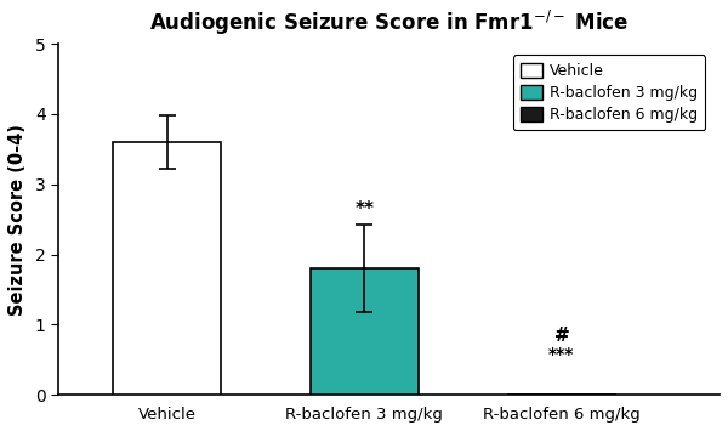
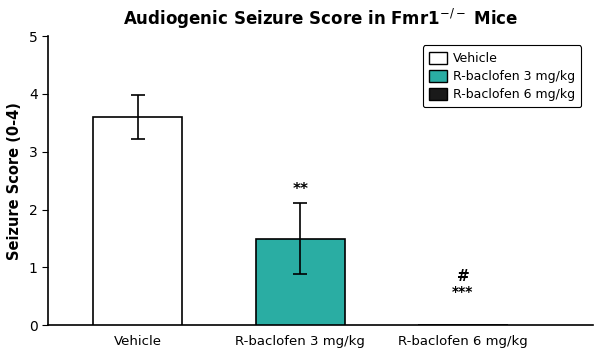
R-baclofen 3 mg/kg: 1.8 -> 1.5
